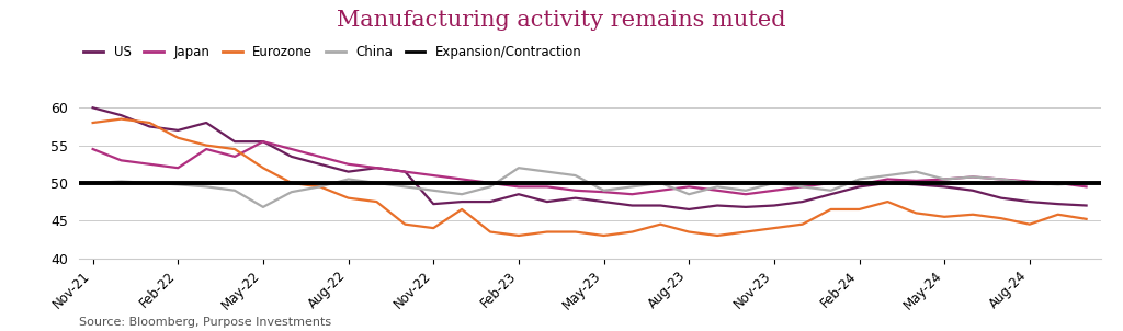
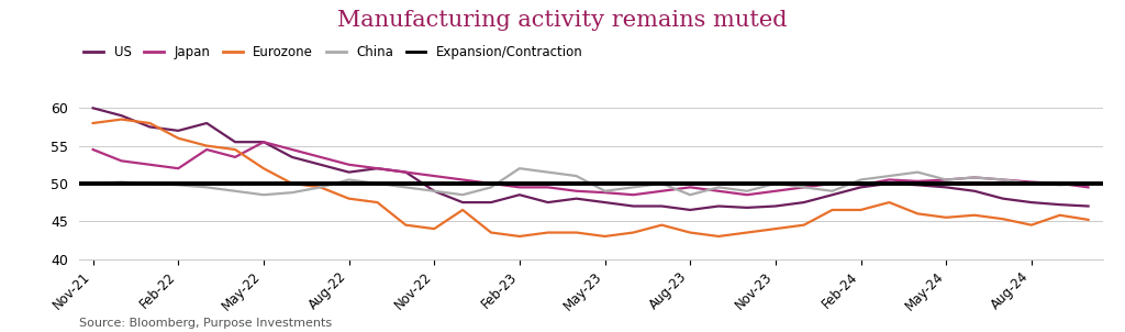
China/May-22: 46.8 -> 48.5
US/Nov-22: 47.2 -> 49.0
